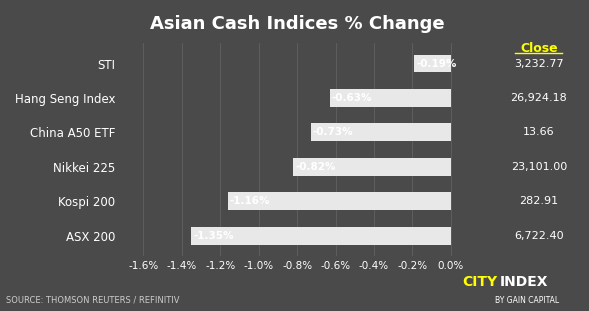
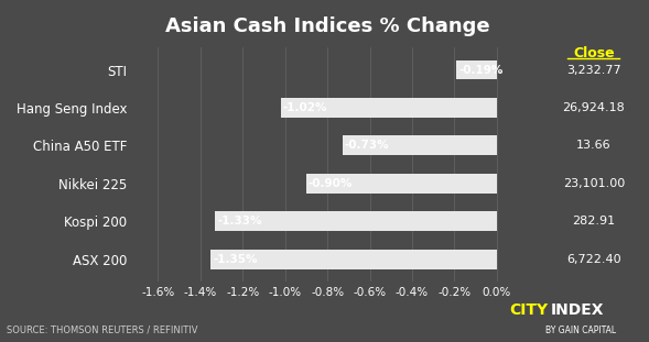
Hang Seng Index: -0.63% -> -1.02%
Nikkei 225: -0.82% -> -0.90%
Kospi 200: -1.16% -> -1.33%
